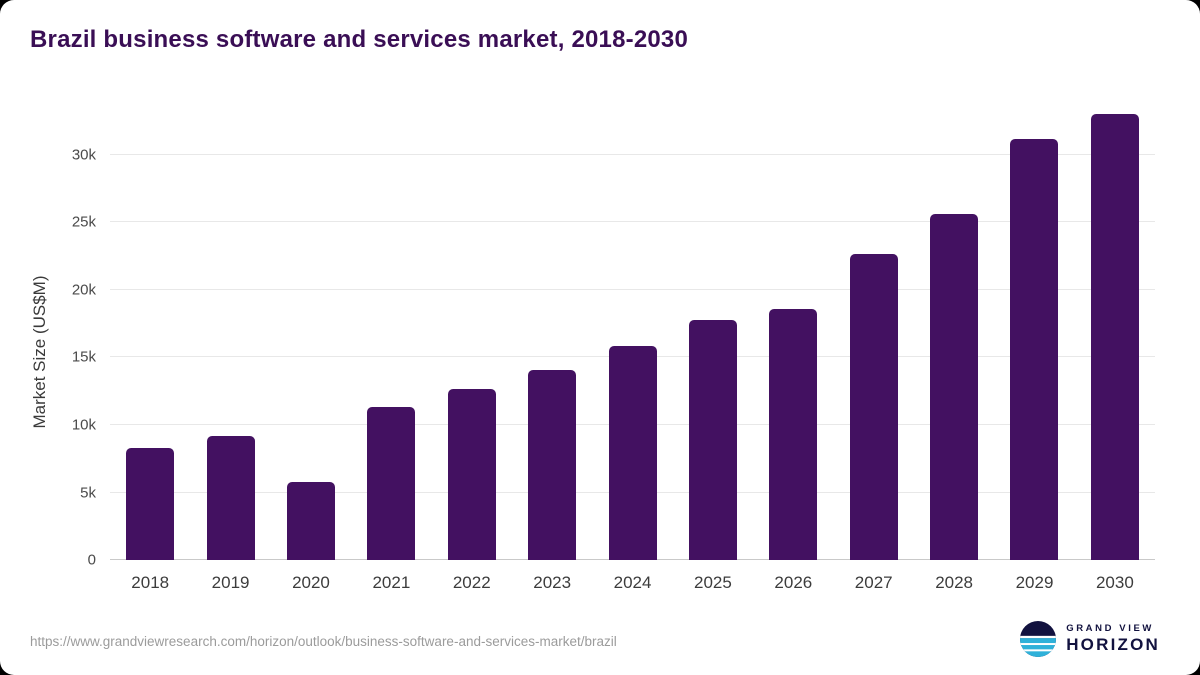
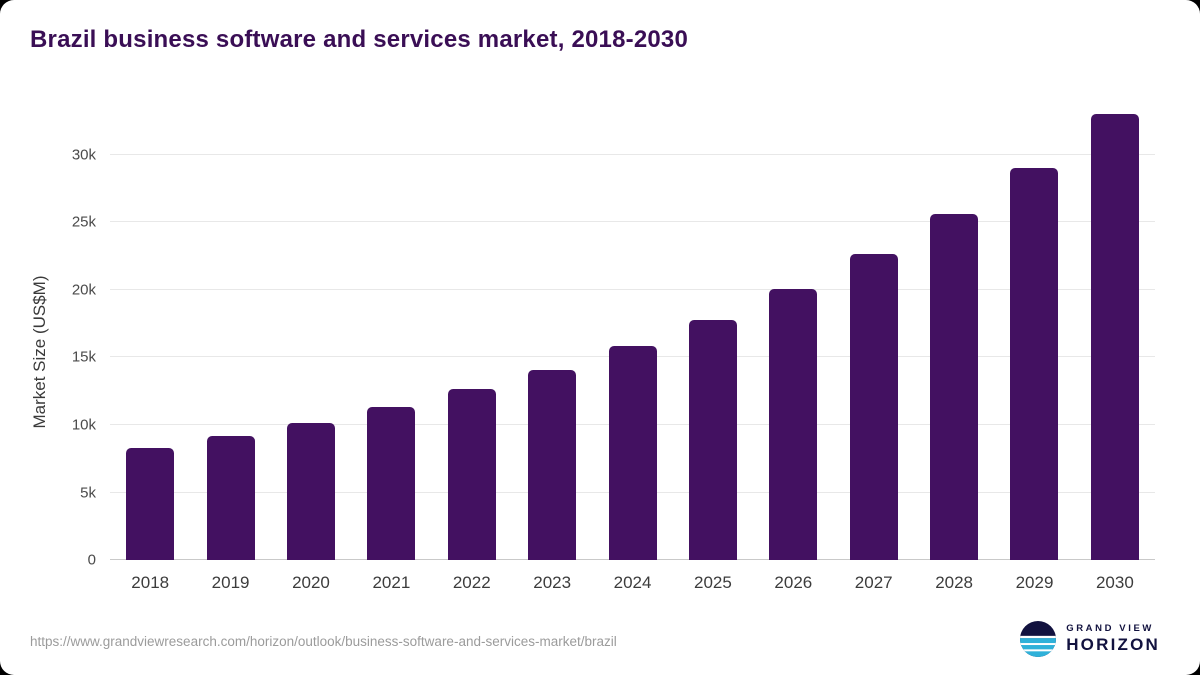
2020: 5.8k -> 10.2k
2026: 18.6k -> 20.1k
2029: 31.2k -> 29.0k
